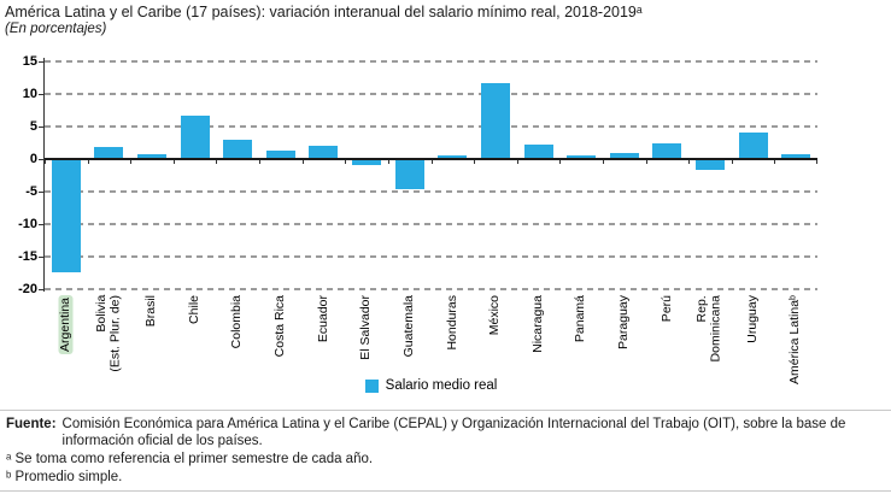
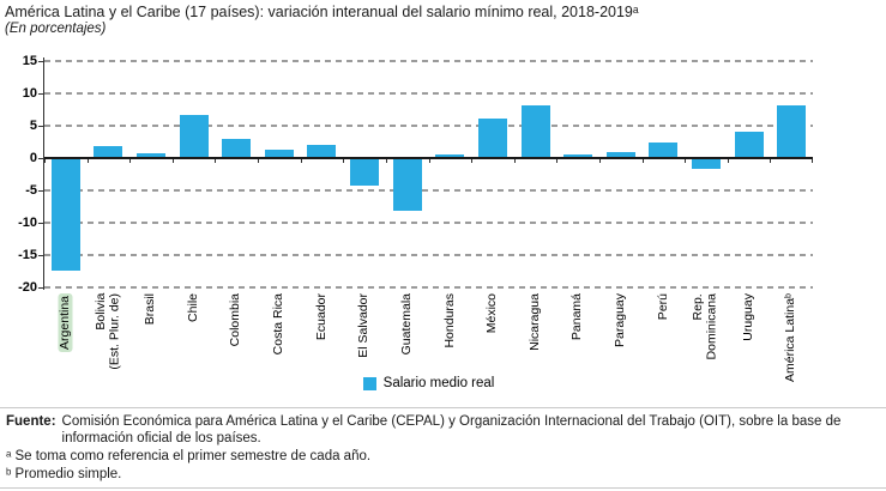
El Salvador: -1 -> -4
Guatemala: -4 -> -8
México: 12 -> 6
Nicaragua: 2 -> 8
América Latinaᵇ: 1 -> 8
